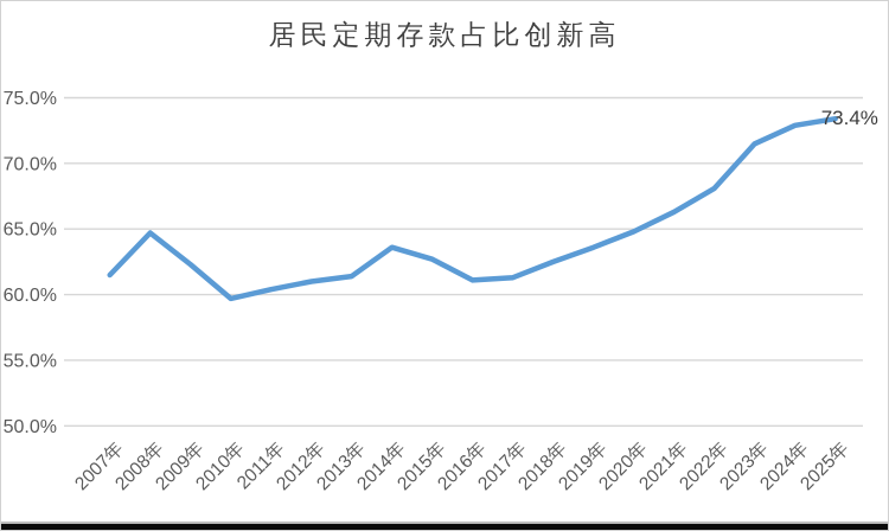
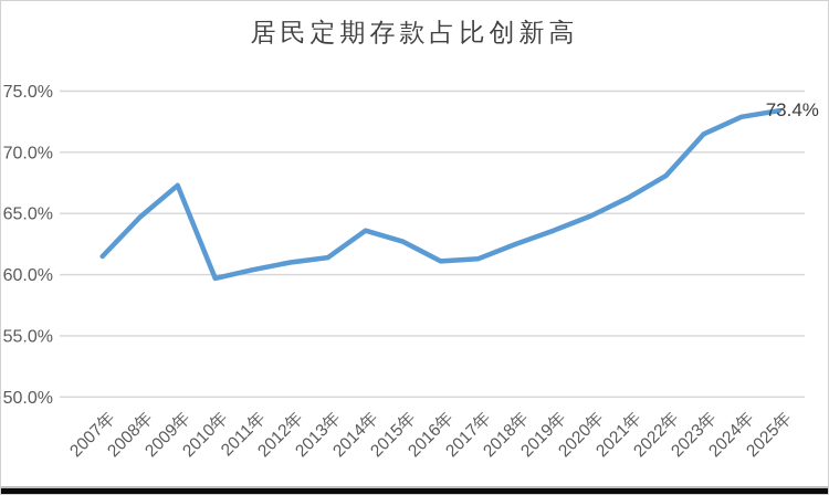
2009年: 62.3% -> 67.3%
